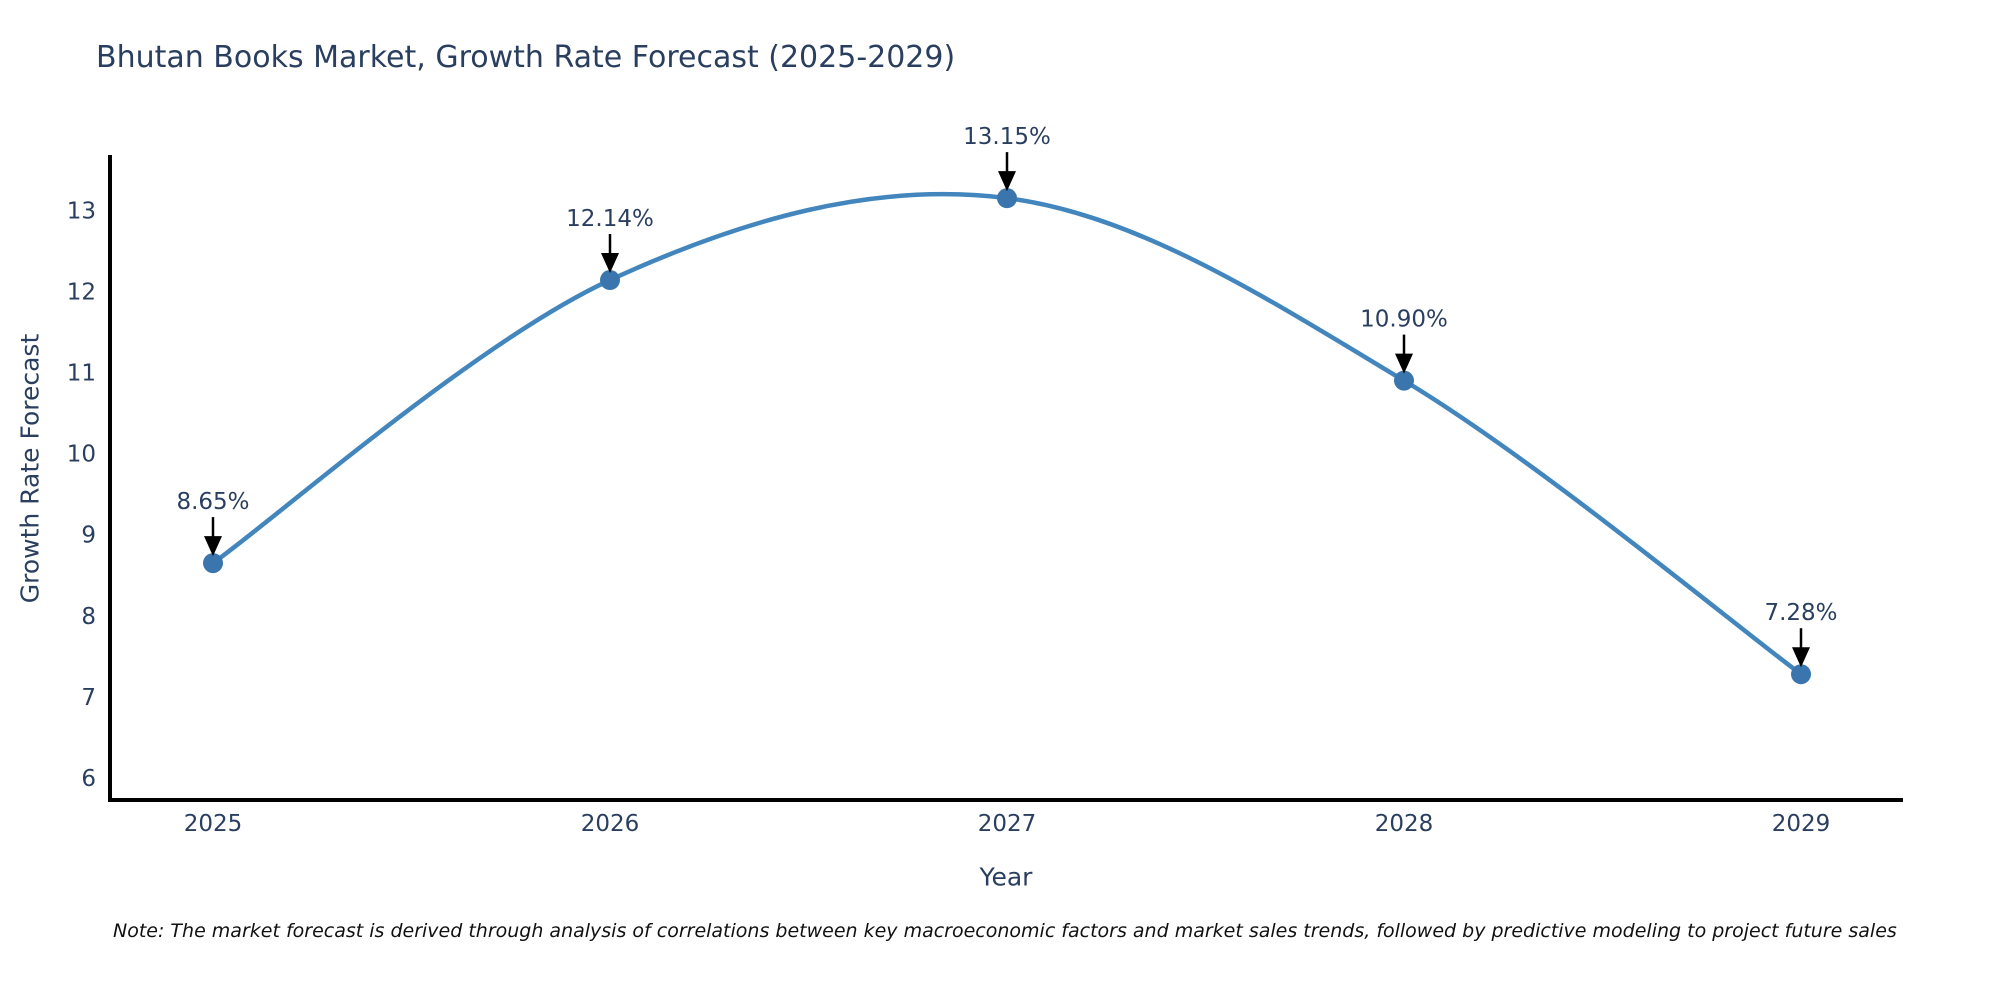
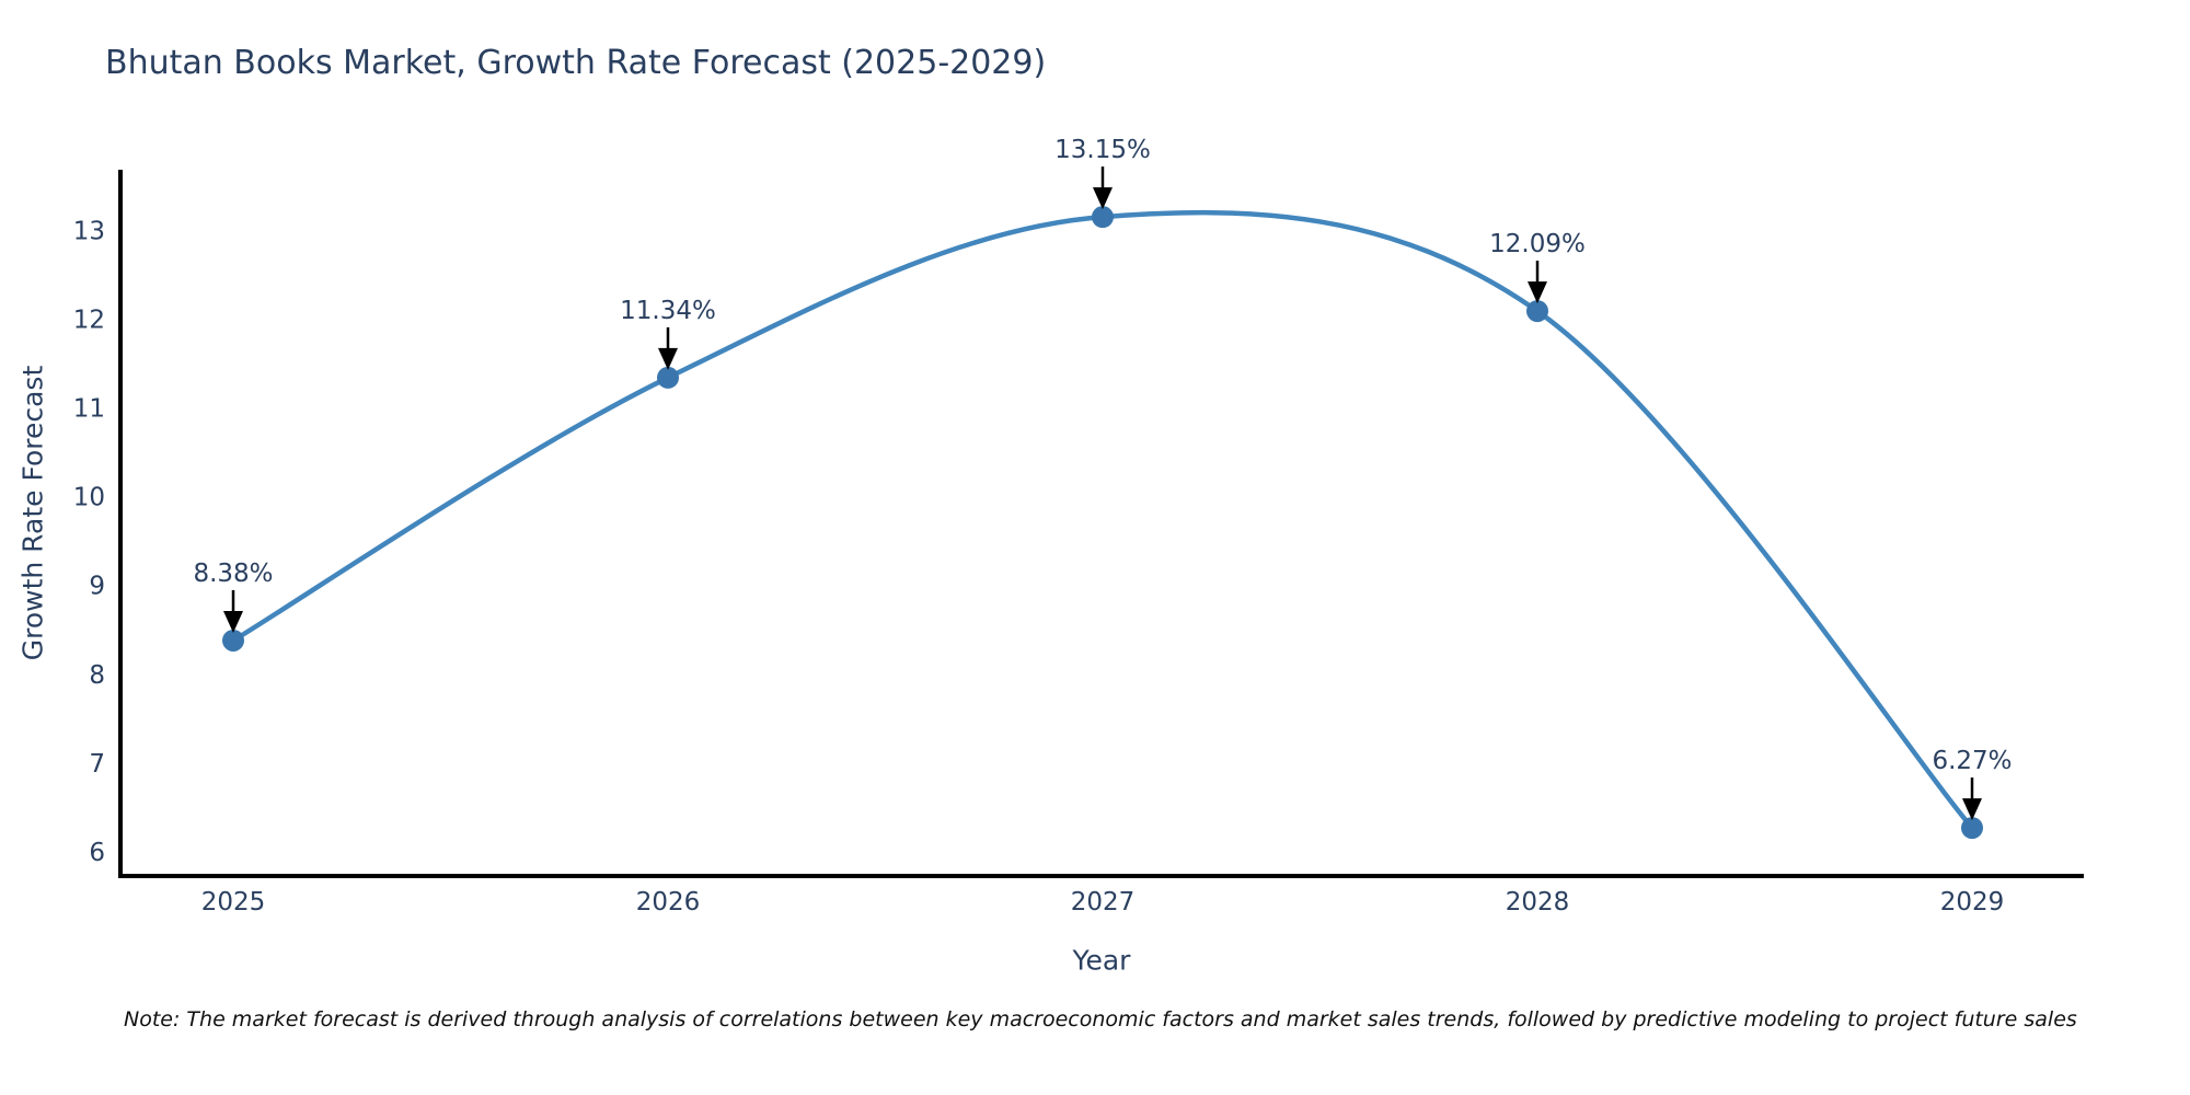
2025: 8.65% -> 8.38%
2026: 12.14% -> 11.34%
2028: 10.90% -> 12.09%
2029: 7.28% -> 6.27%
